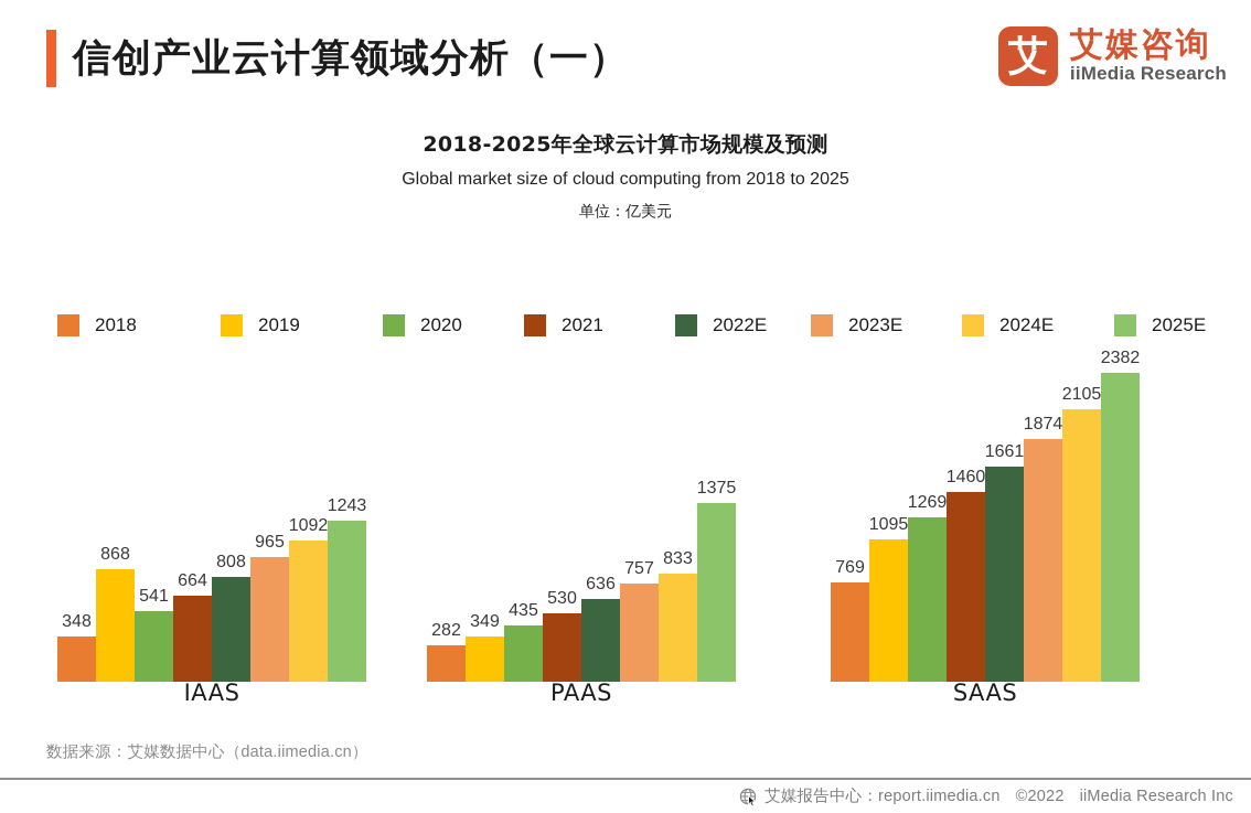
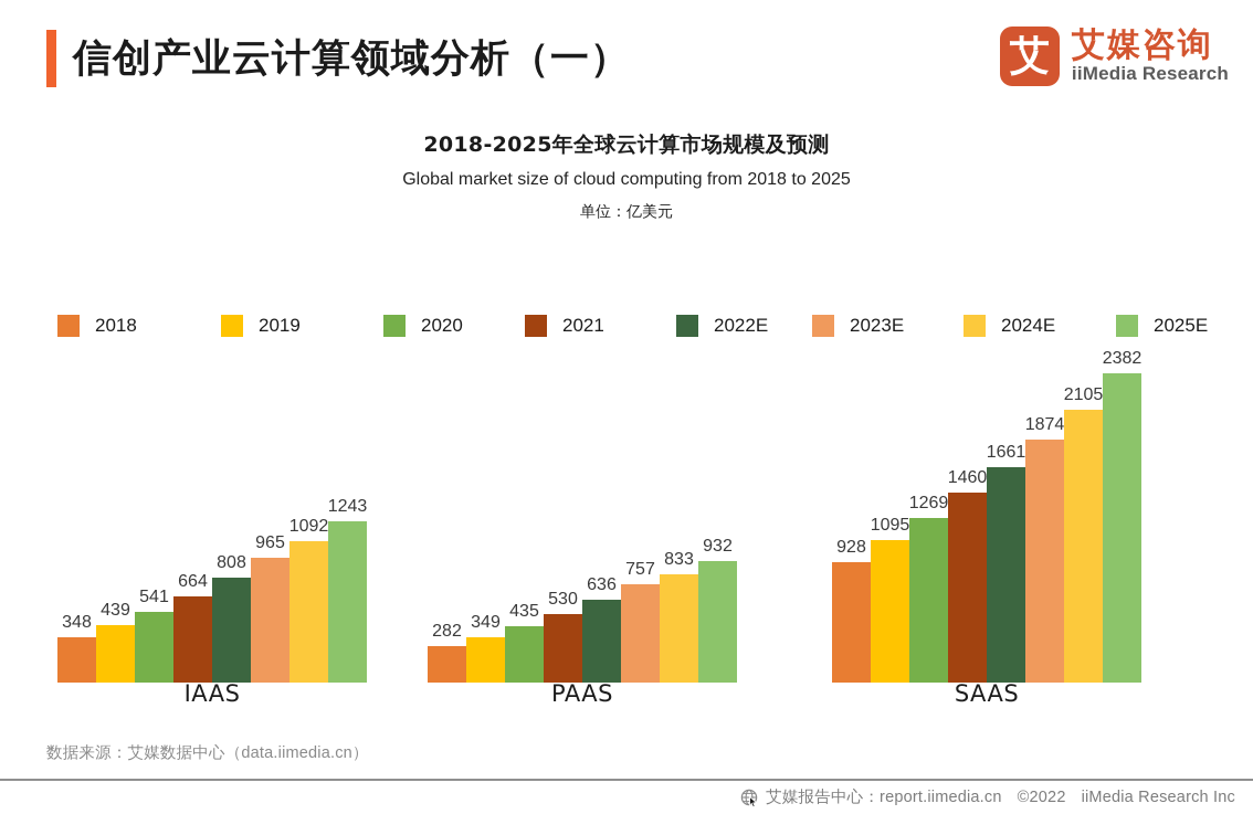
2019/IAAS: 868 -> 439
2025E/PAAS: 1375 -> 932
2018/SAAS: 769 -> 928
